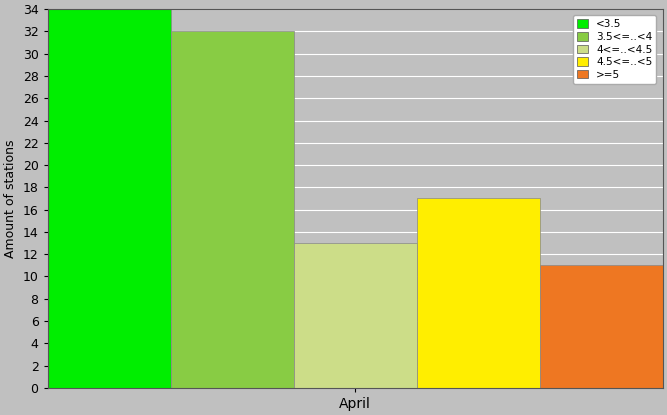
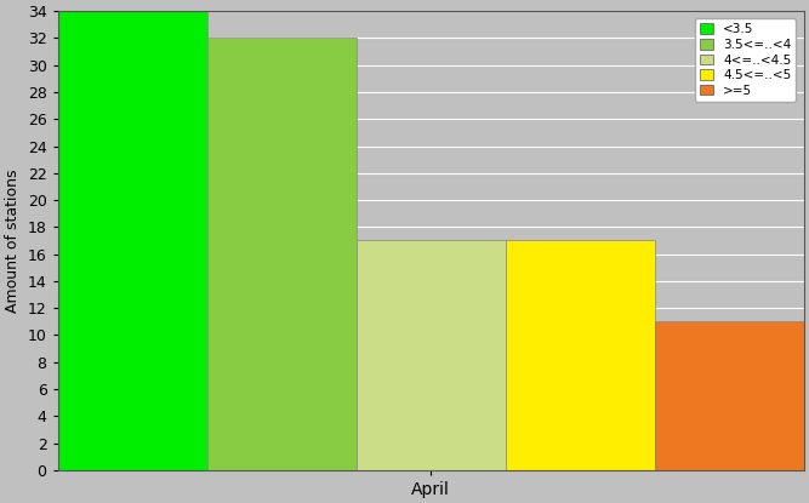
April: 13 -> 17
